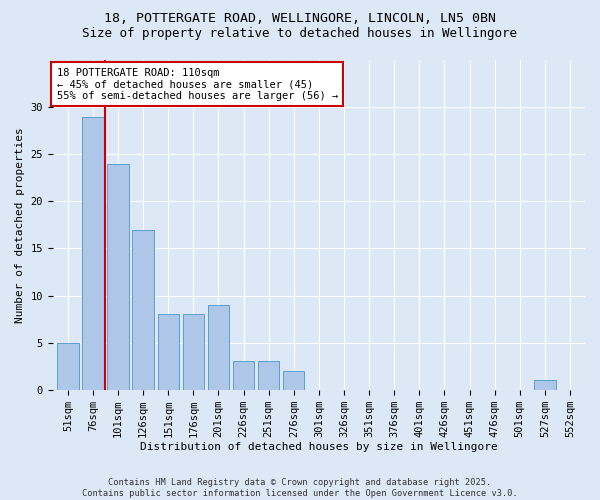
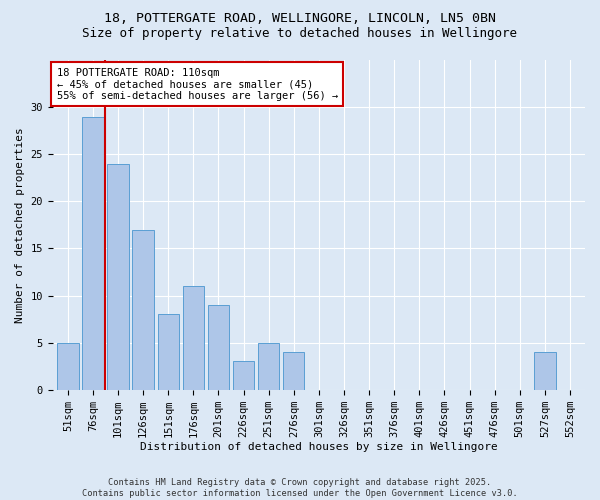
176sqm: 8 -> 11
251sqm: 3 -> 5
276sqm: 2 -> 4
527sqm: 1 -> 4
